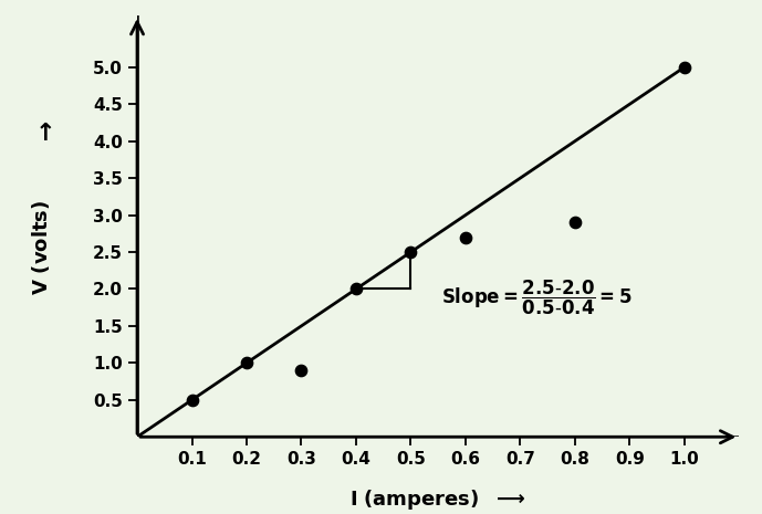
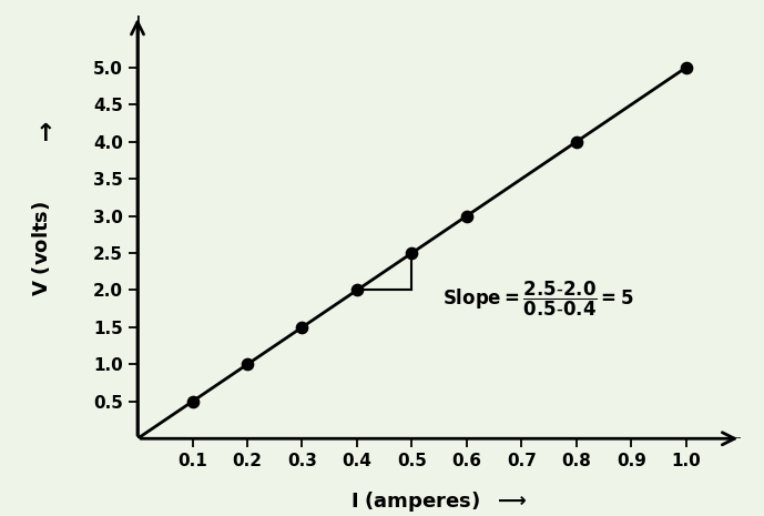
0.3: 0.9 -> 1.5
0.6: 2.7 -> 3.0
0.8: 2.9 -> 4.0
